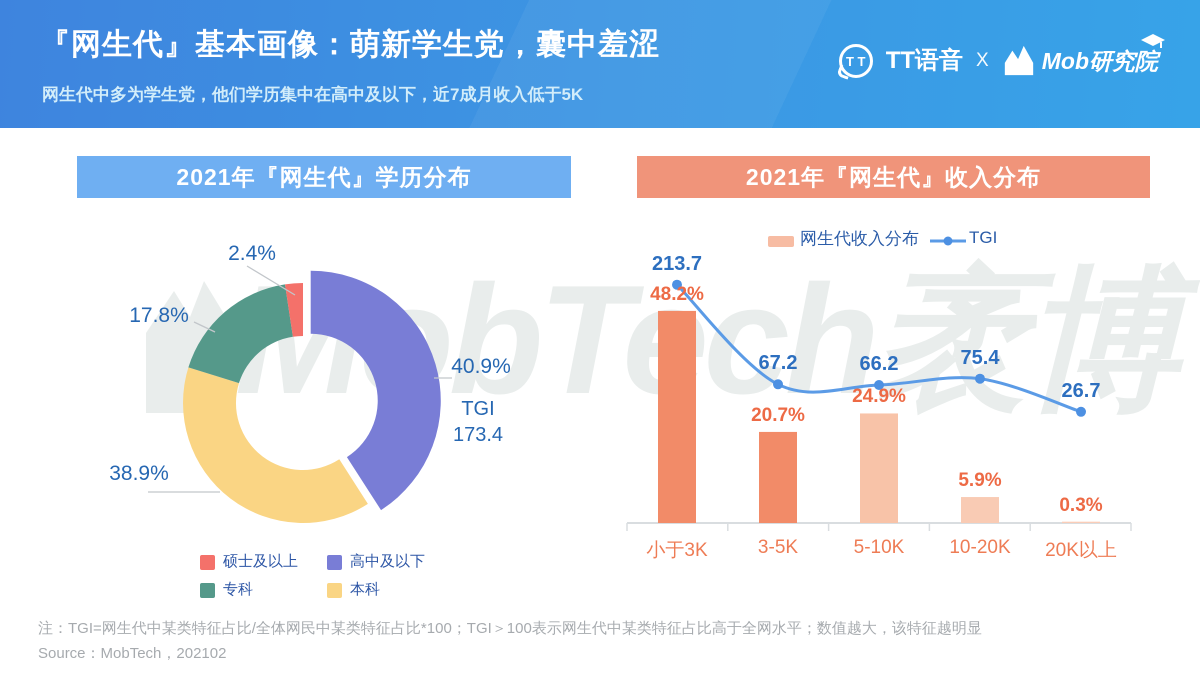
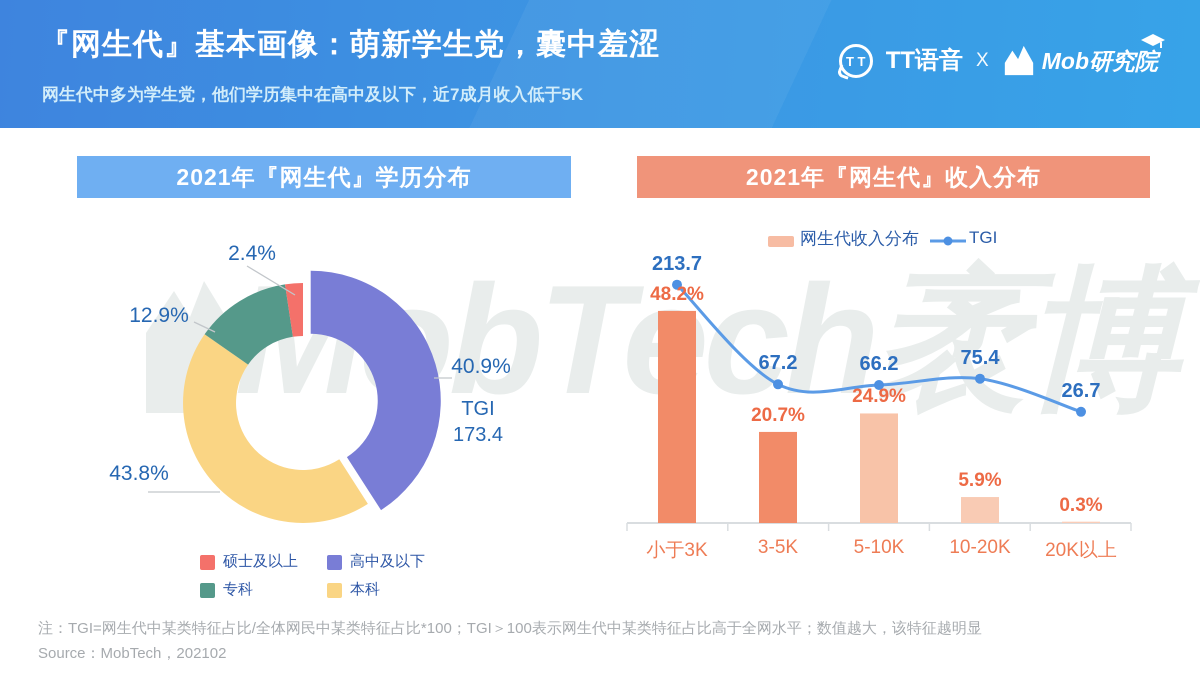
2021年『网生代』学历分布/本科: 38.9% -> 43.8%
2021年『网生代』学历分布/专科: 17.8% -> 12.9%
